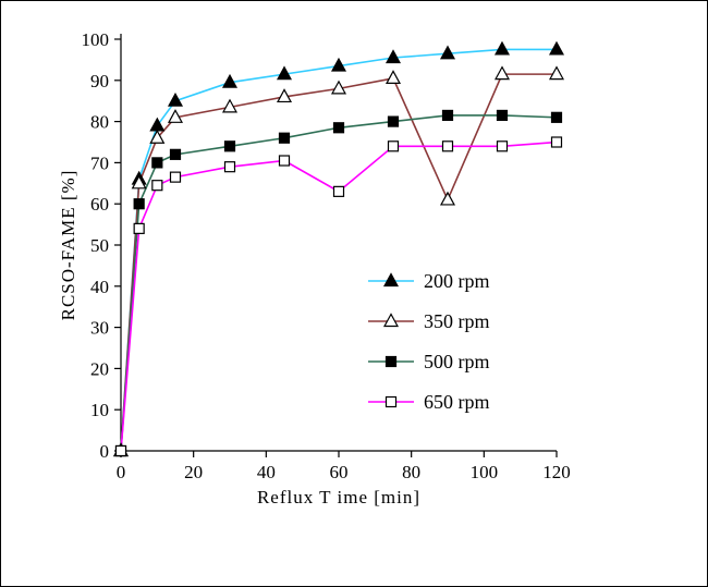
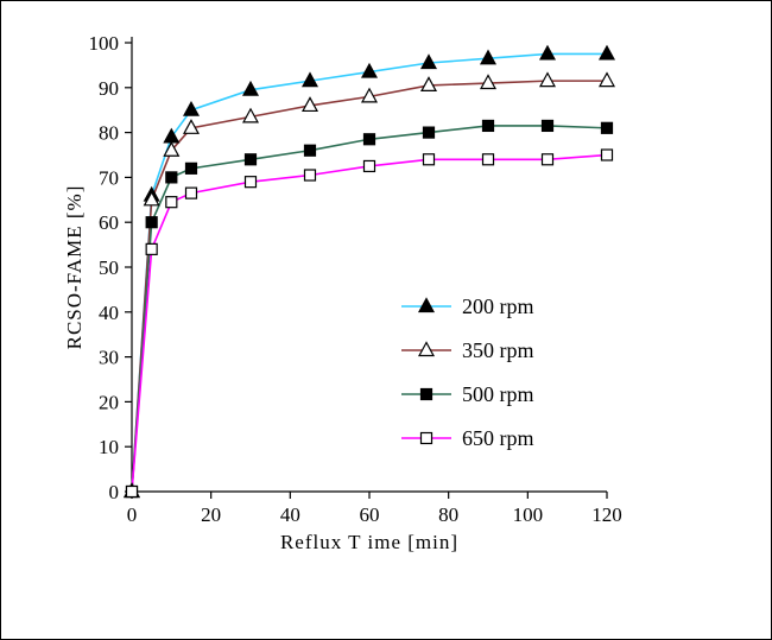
650 rpm/60: 63 -> 72
350 rpm/90: 61 -> 91
